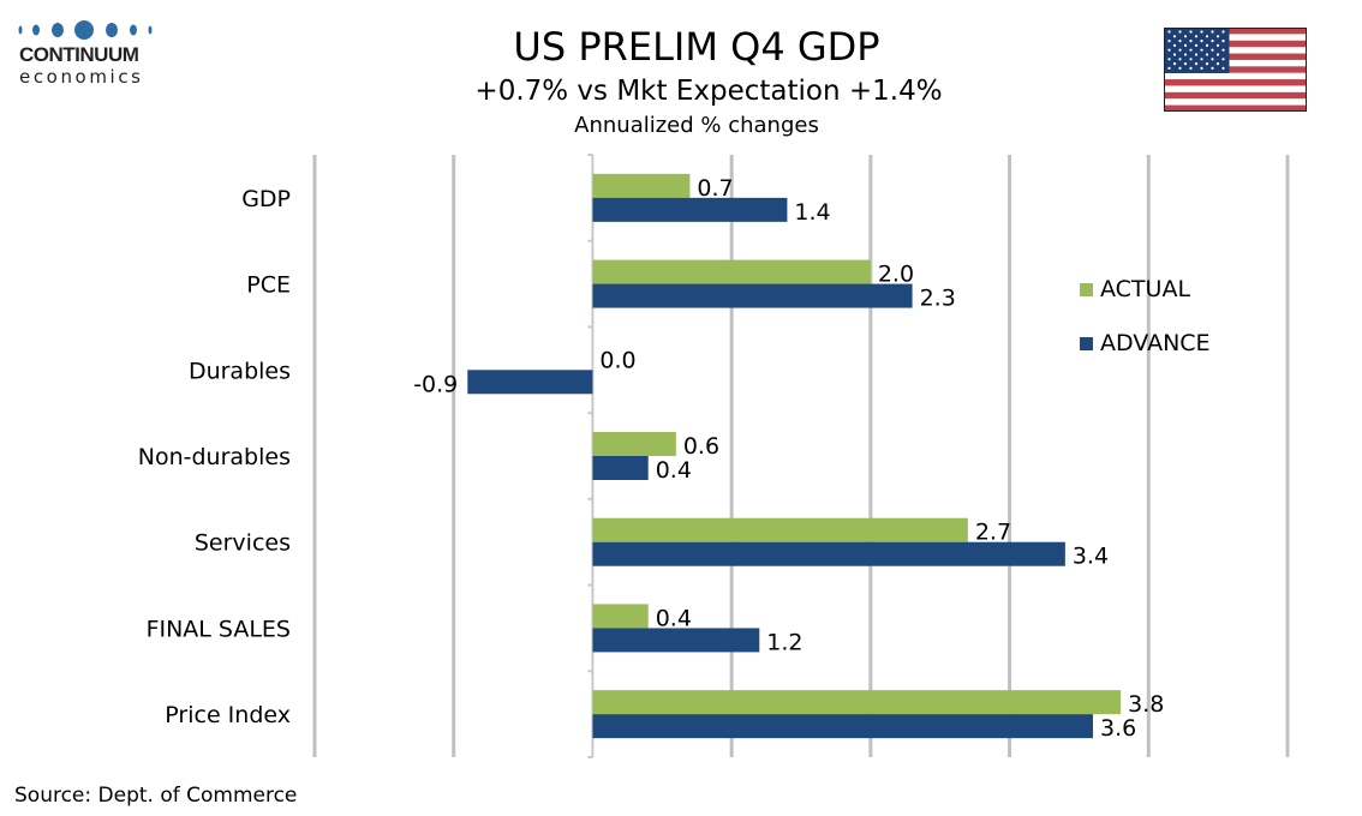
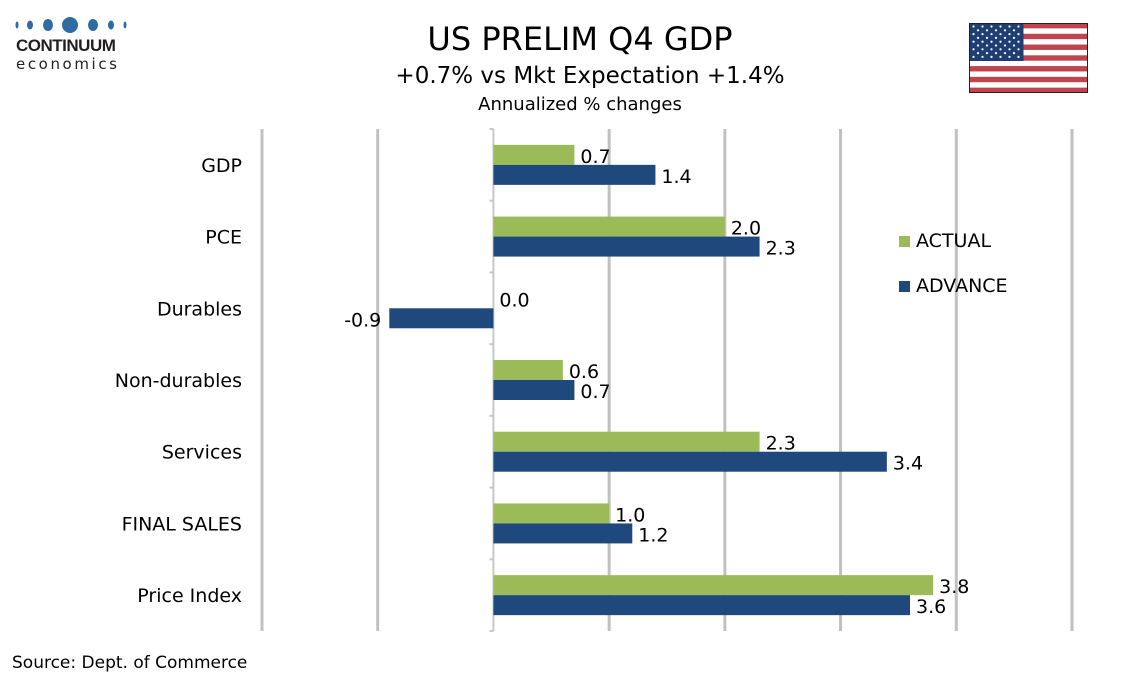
ADVANCE/Non-durables: 0.4 -> 0.7
ACTUAL/Services: 2.7 -> 2.3
ACTUAL/FINAL SALES: 0.4 -> 1.0
